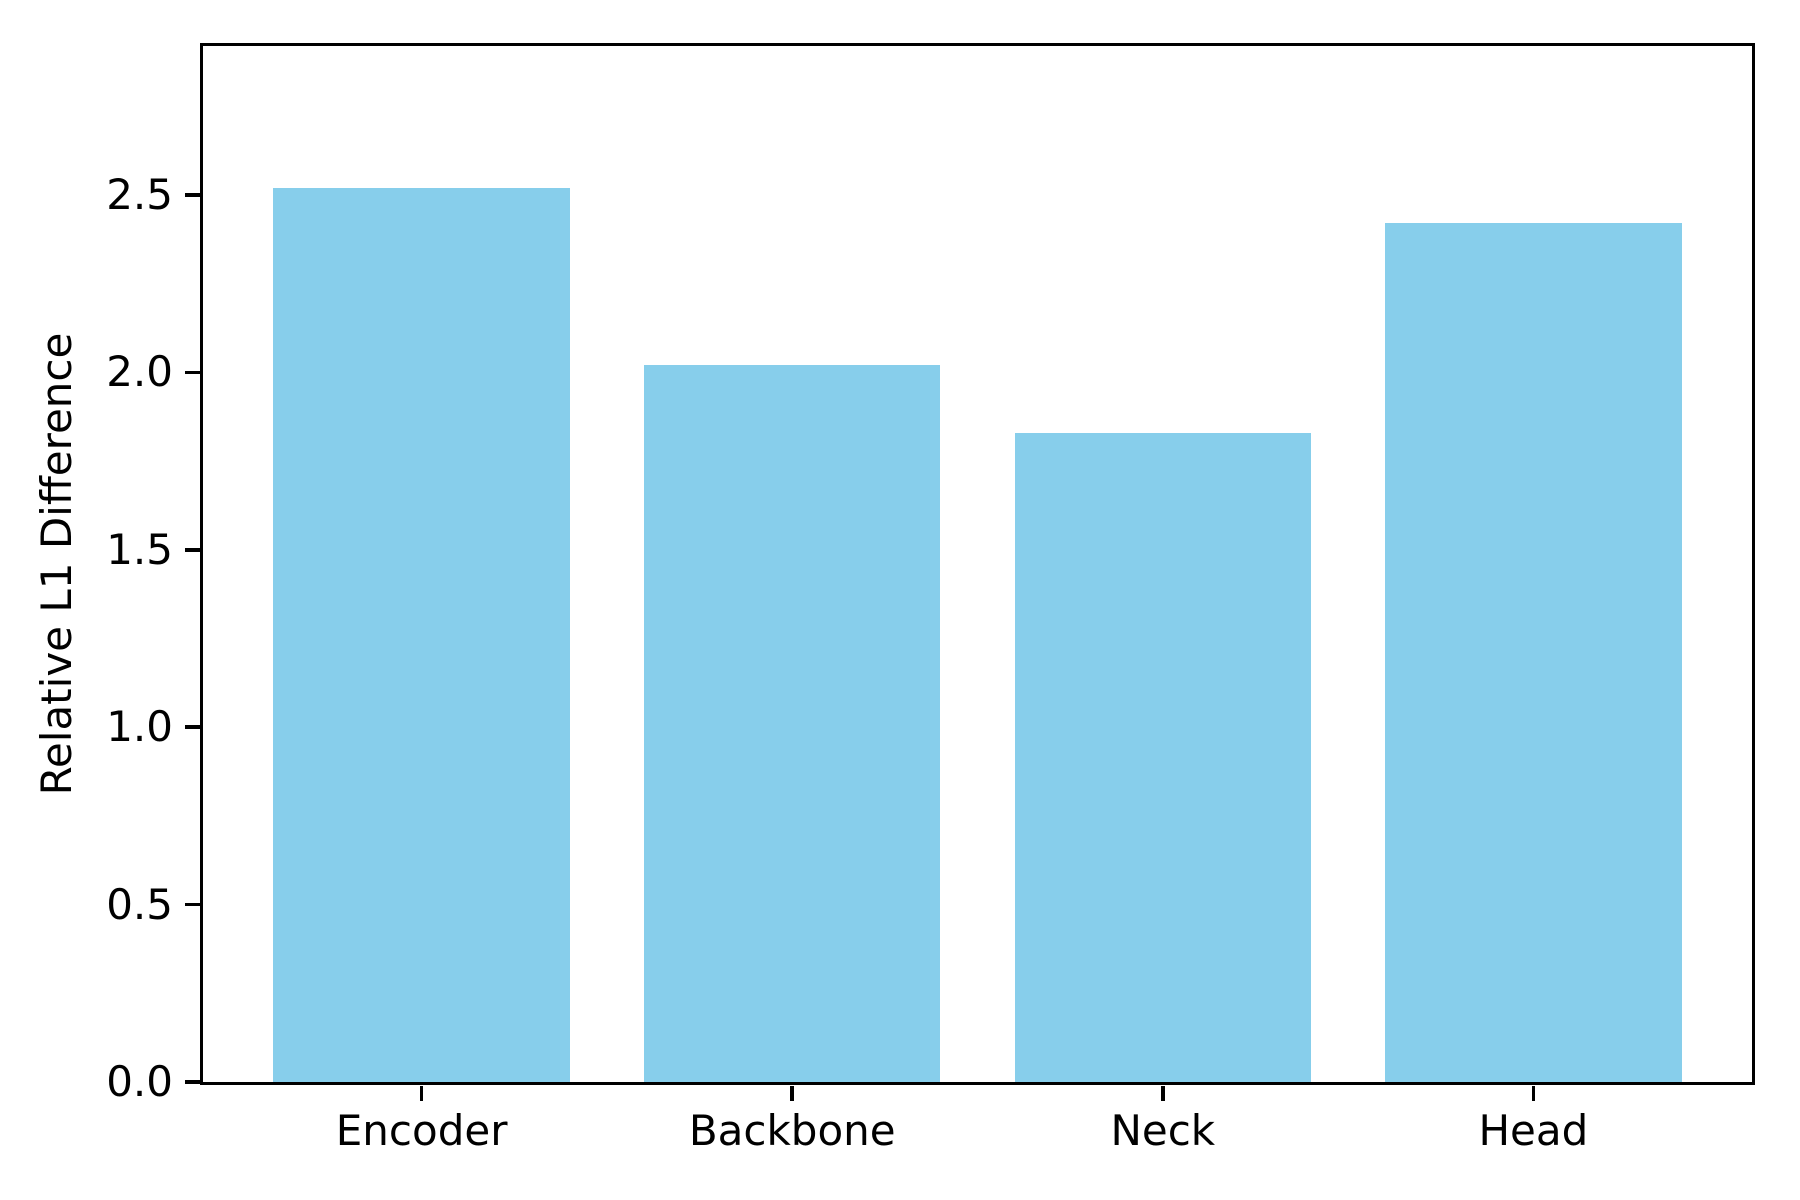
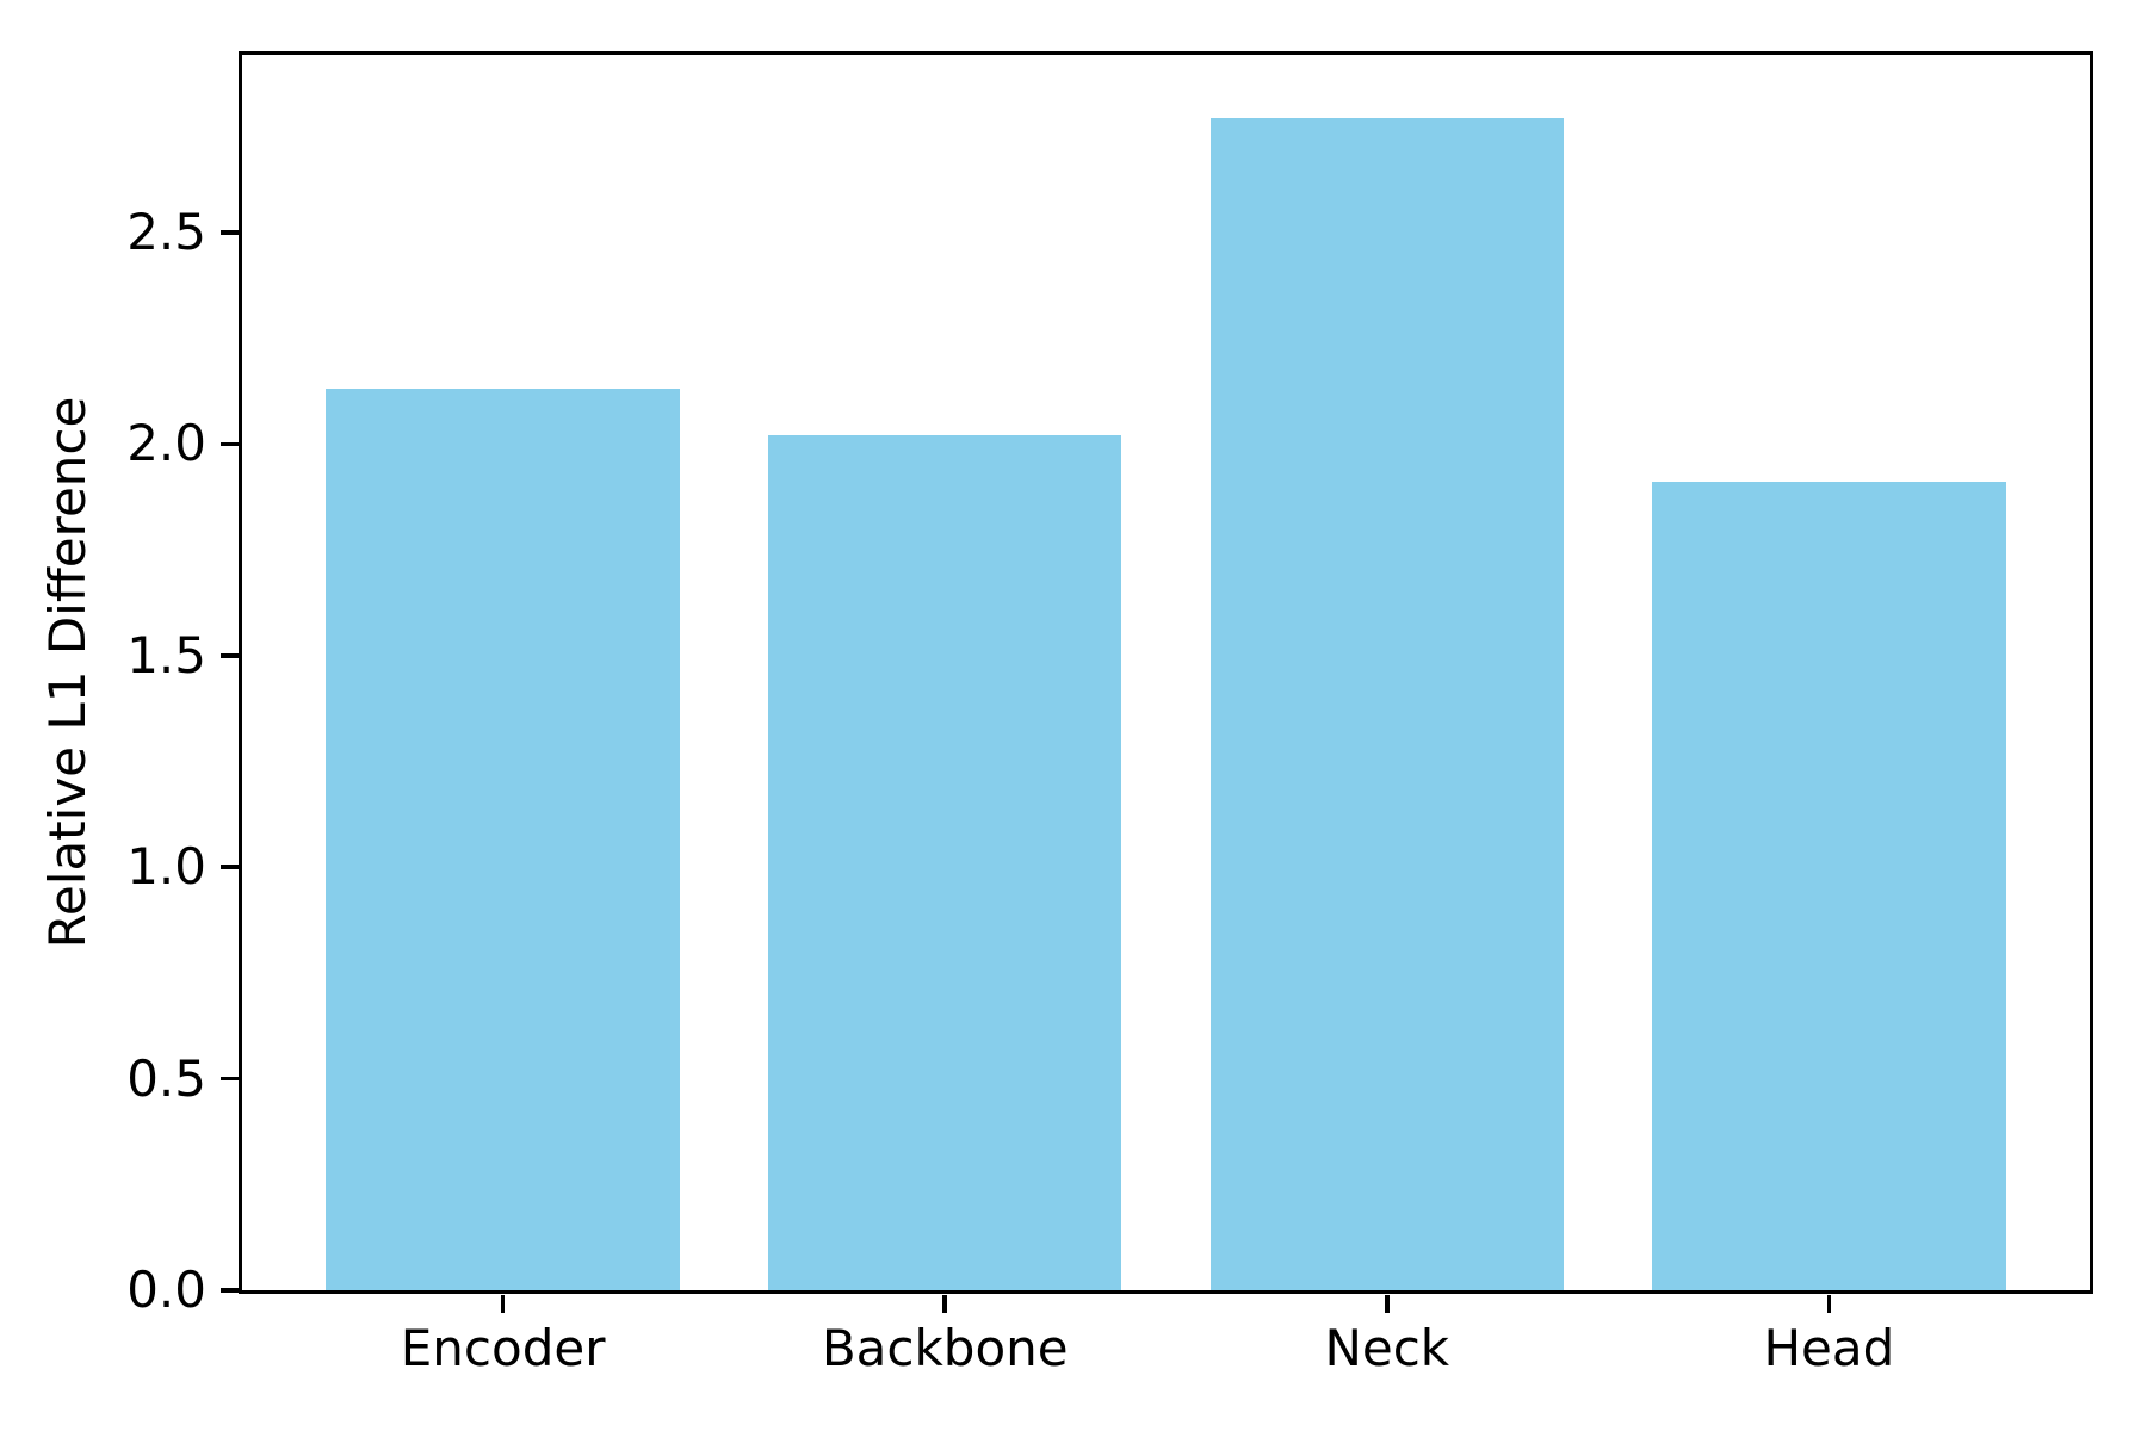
Encoder: 2.52 -> 2.13
Neck: 1.83 -> 2.77
Head: 2.42 -> 1.91
